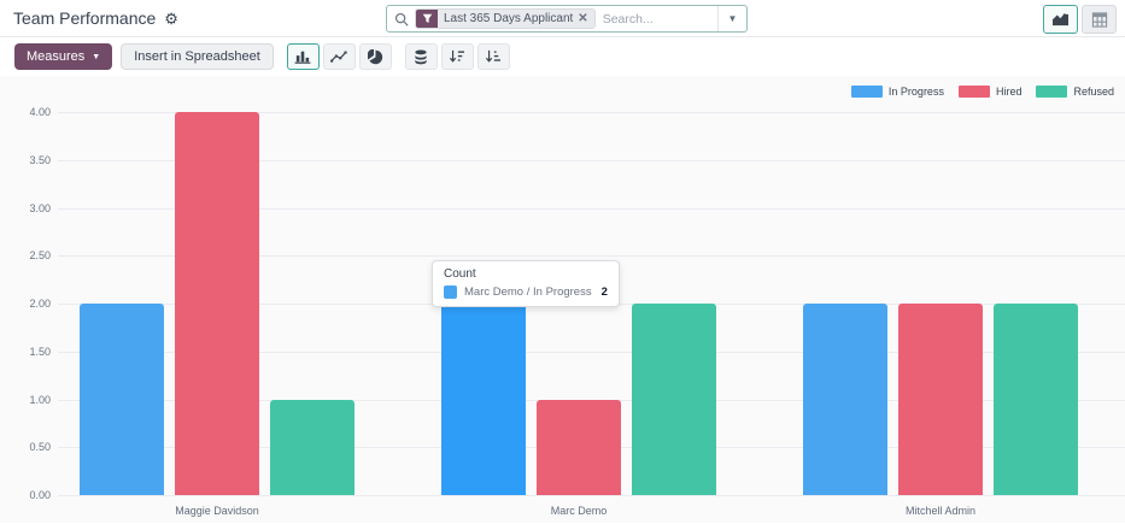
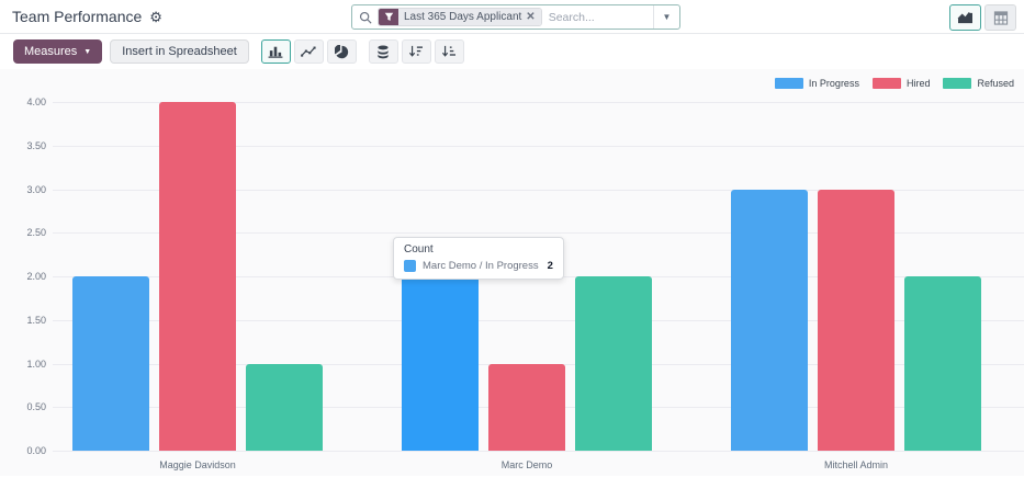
In Progress/Mitchell Admin: 2 -> 3
Hired/Mitchell Admin: 2 -> 3
